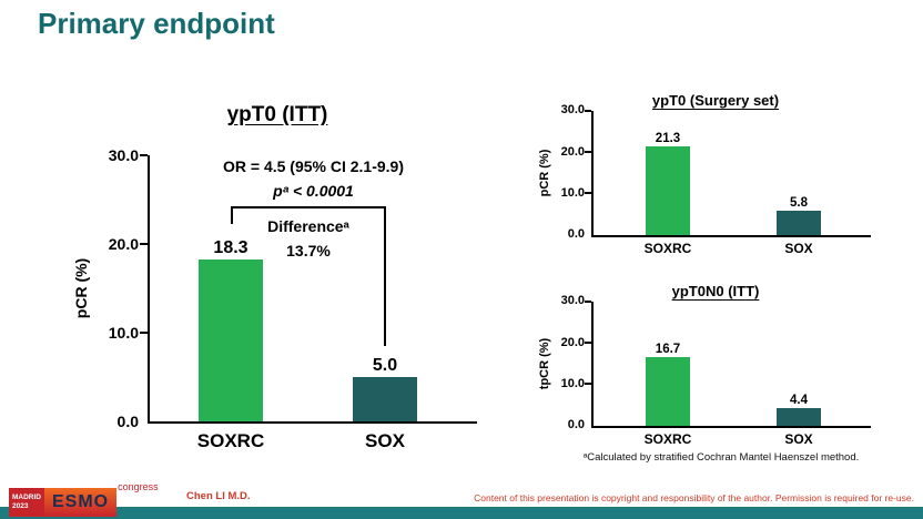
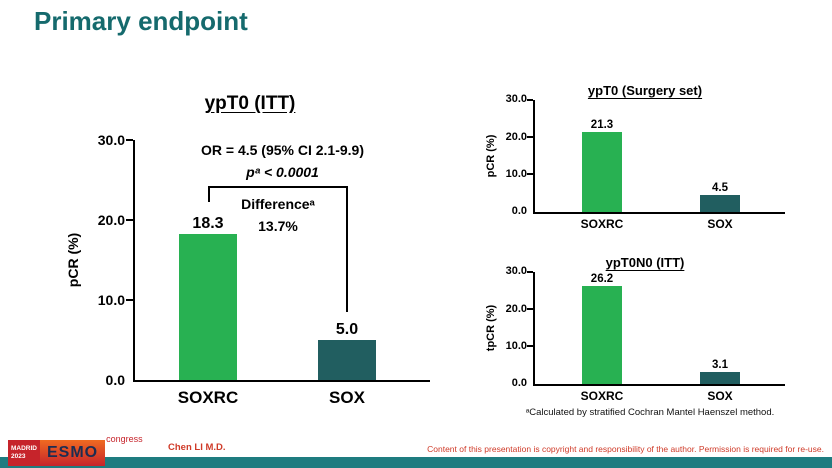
ypT0 (Surgery set)/SOX: 5.8 -> 4.5
ypT0N0 (ITT)/SOXRC: 16.7 -> 26.2
ypT0N0 (ITT)/SOX: 4.4 -> 3.1
